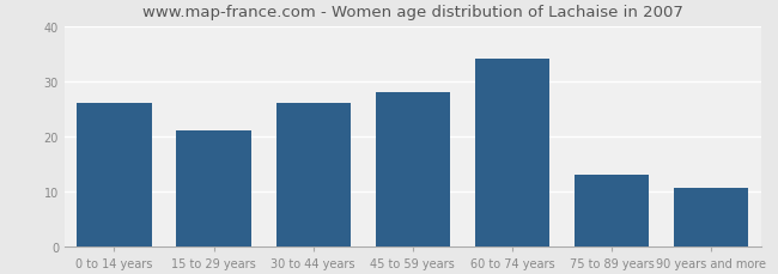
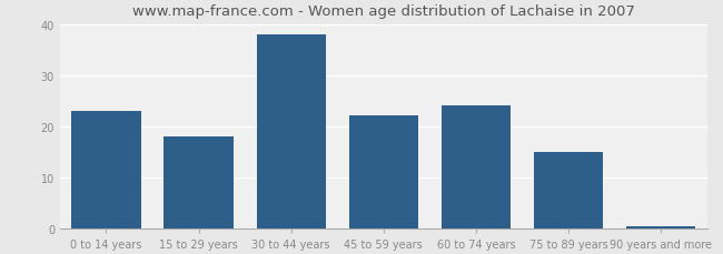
0 to 14 years: 26.0 -> 23.0
15 to 29 years: 21.0 -> 18.0
30 to 44 years: 26.0 -> 38.0
45 to 59 years: 28.0 -> 22.0
60 to 74 years: 34.0 -> 24.0
75 to 89 years: 13.0 -> 15.0
90 years and more: 10.5 -> 0.5
